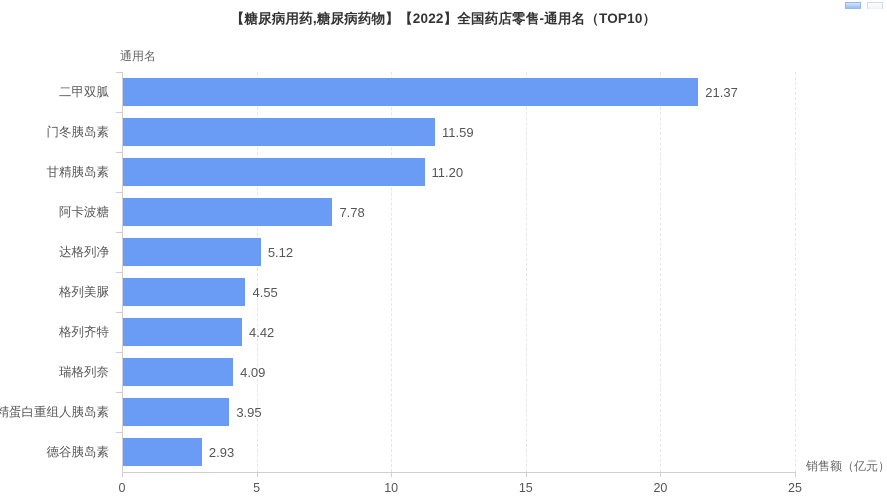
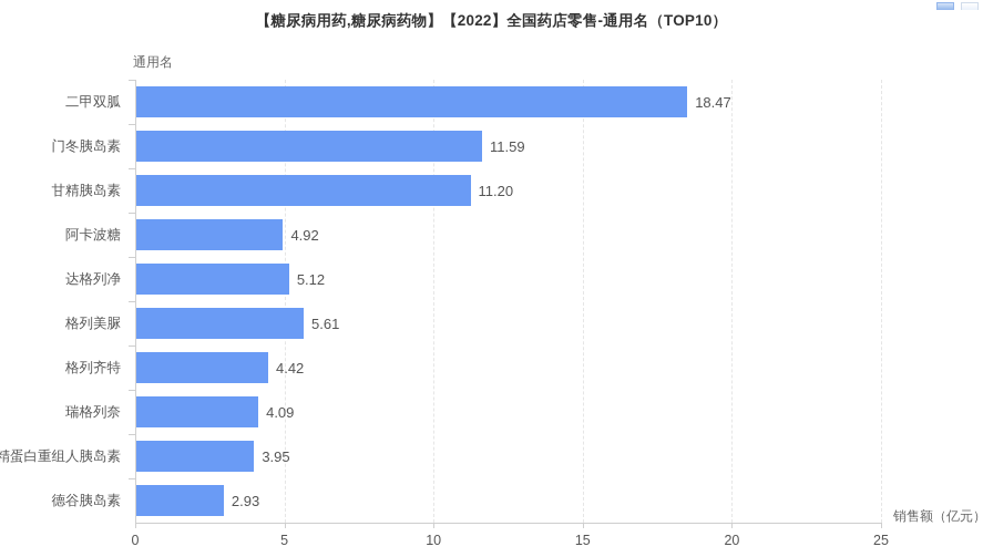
二甲双胍: 21.37 -> 18.47
阿卡波糖: 7.78 -> 4.92
格列美脲: 4.55 -> 5.61
